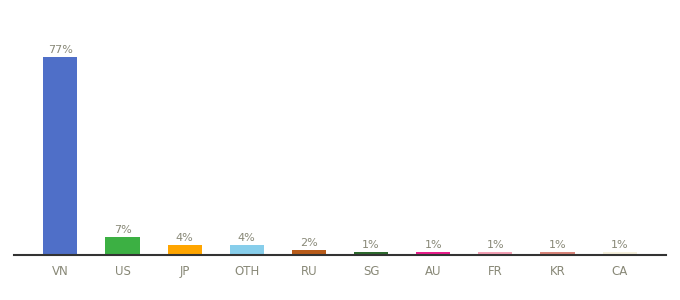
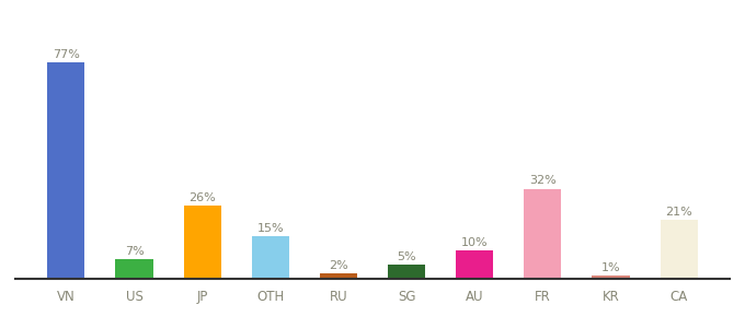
JP: 4% -> 26%
OTH: 4% -> 15%
SG: 1% -> 5%
AU: 1% -> 10%
FR: 1% -> 32%
CA: 1% -> 21%
